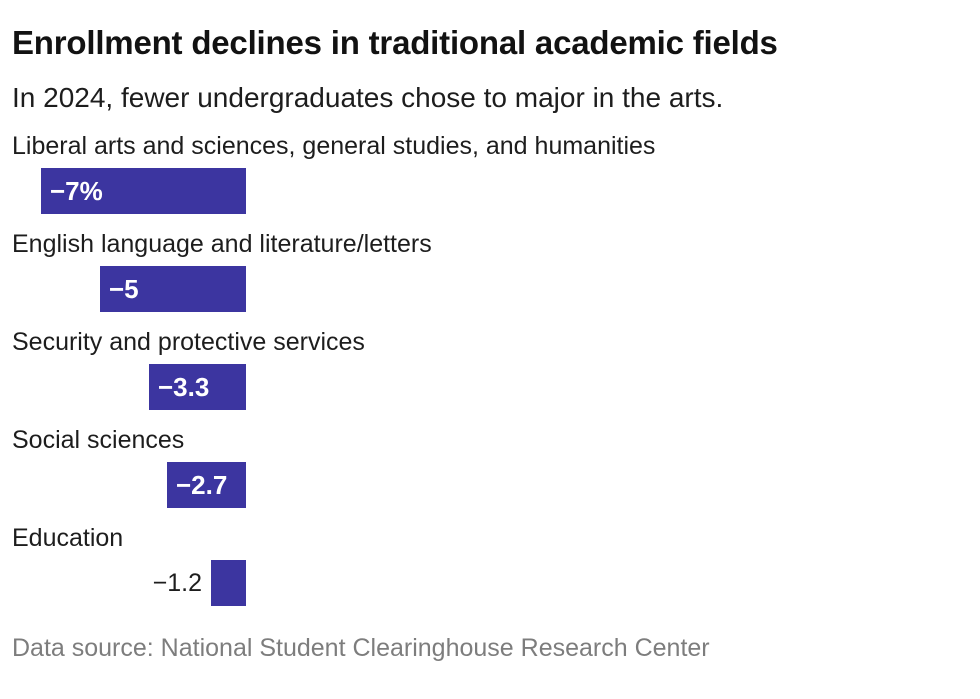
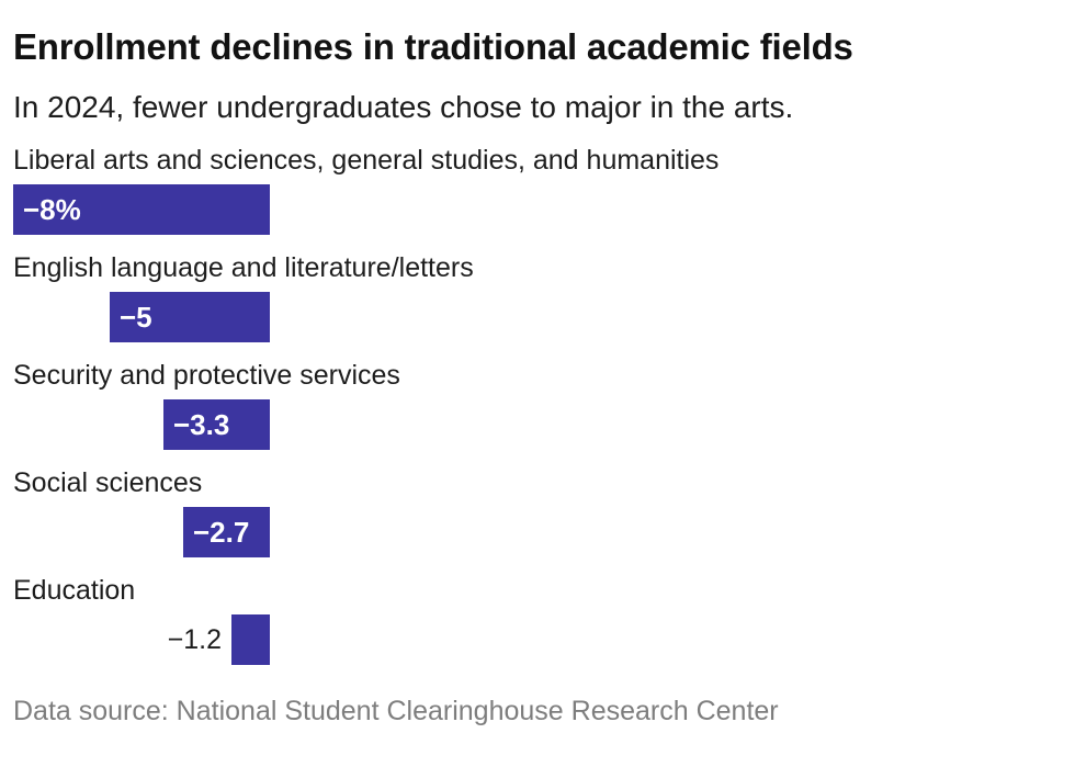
Liberal arts and sciences, general studies, and humanities: −7% -> −8%
